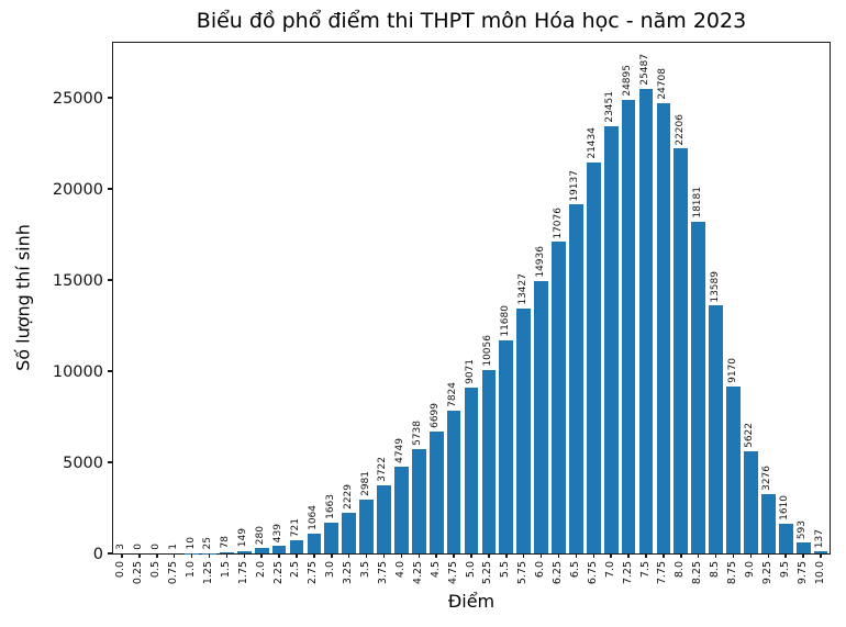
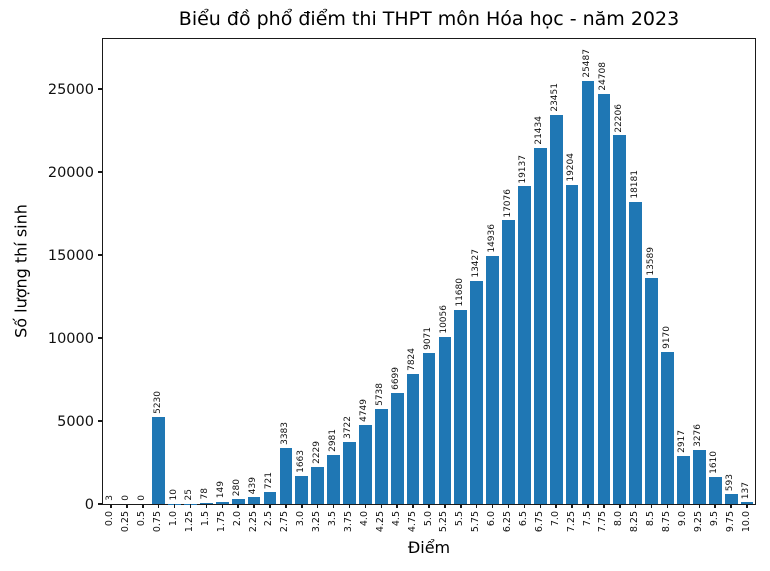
0.75: 1 -> 5230
2.75: 1064 -> 3383
7.25: 24895 -> 19204
9.0: 5622 -> 2917
